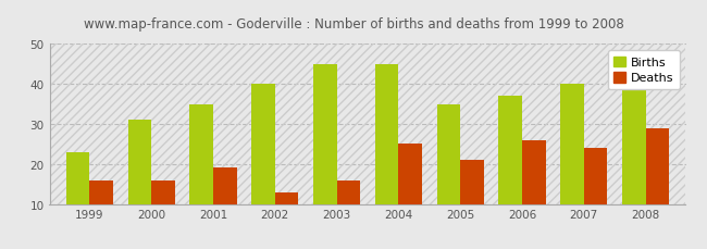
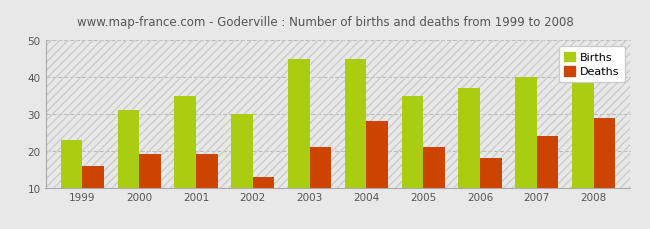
Deaths/2000: 16 -> 19
Births/2002: 40 -> 30
Deaths/2003: 16 -> 21
Deaths/2004: 25 -> 28
Deaths/2006: 26 -> 18
